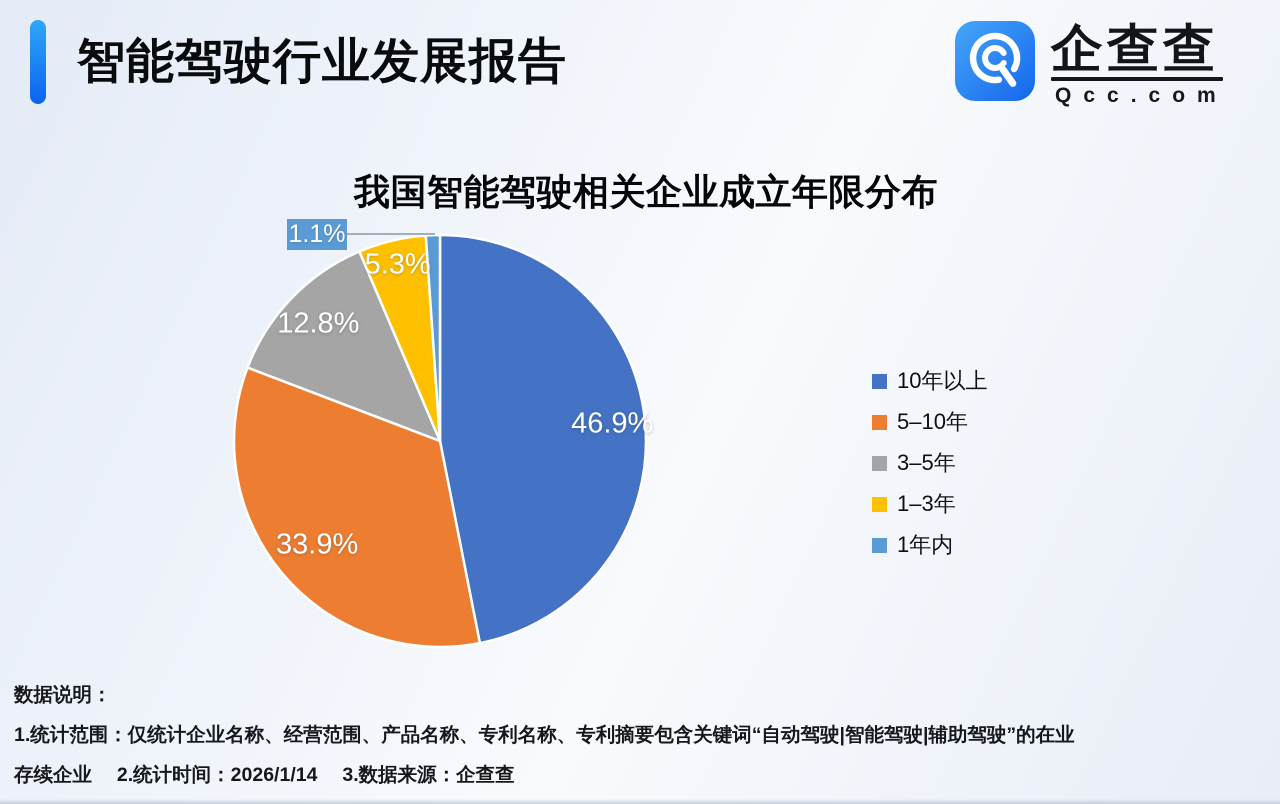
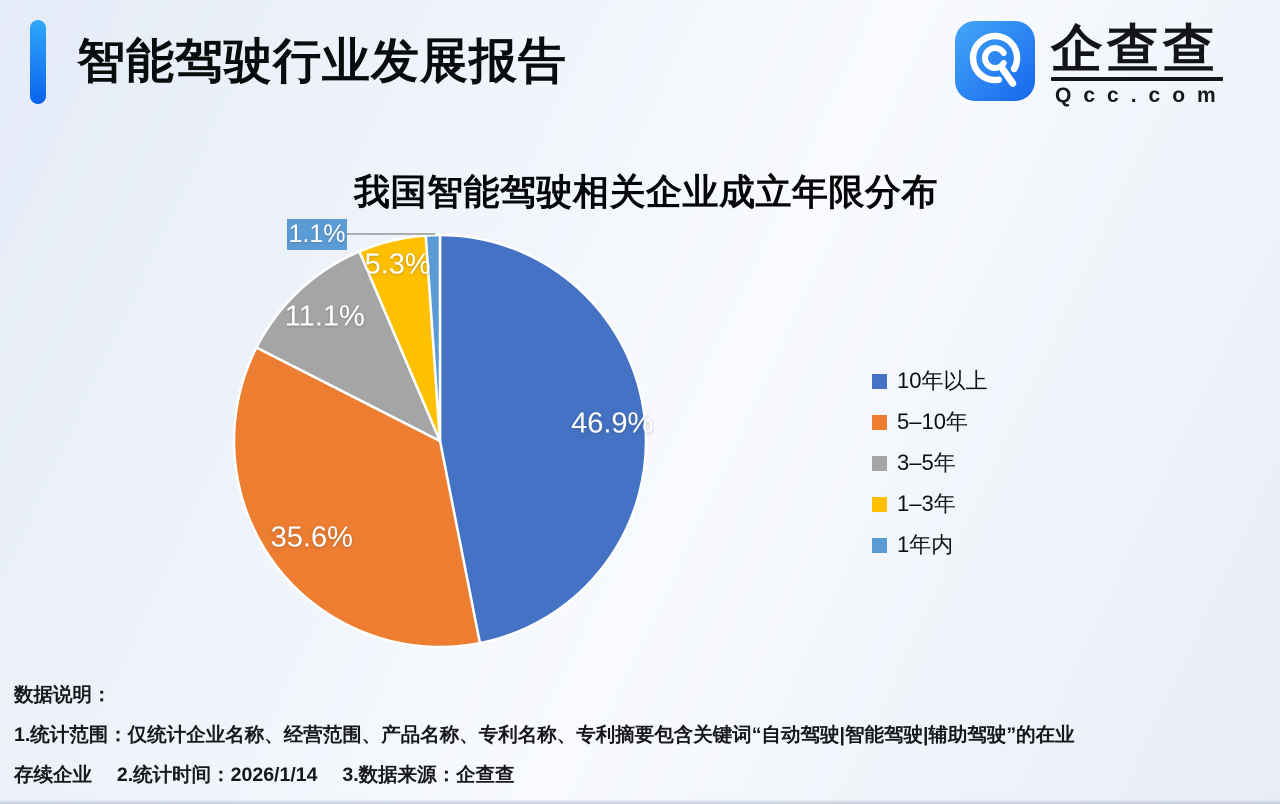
5–10年: 33.9% -> 35.6%
3–5年: 12.8% -> 11.1%
